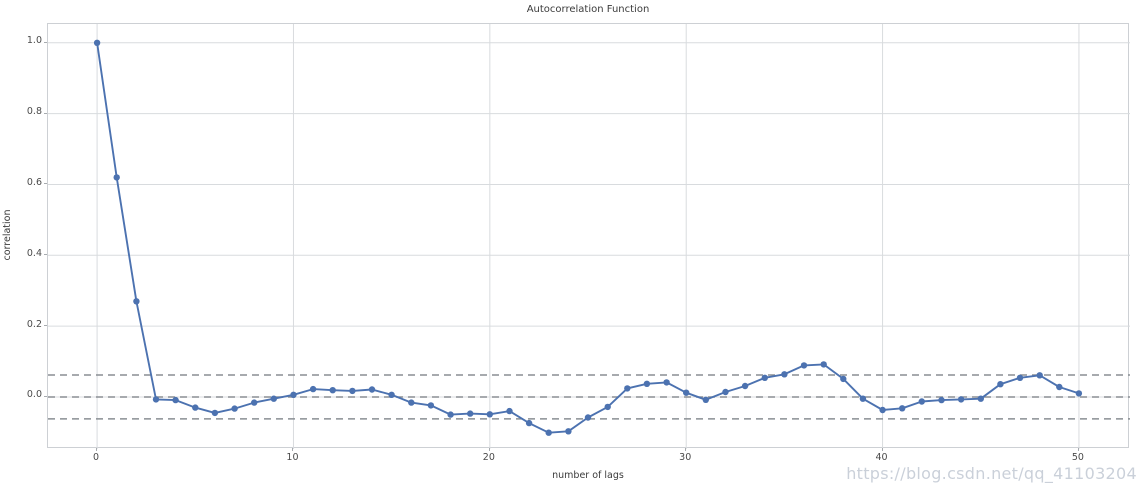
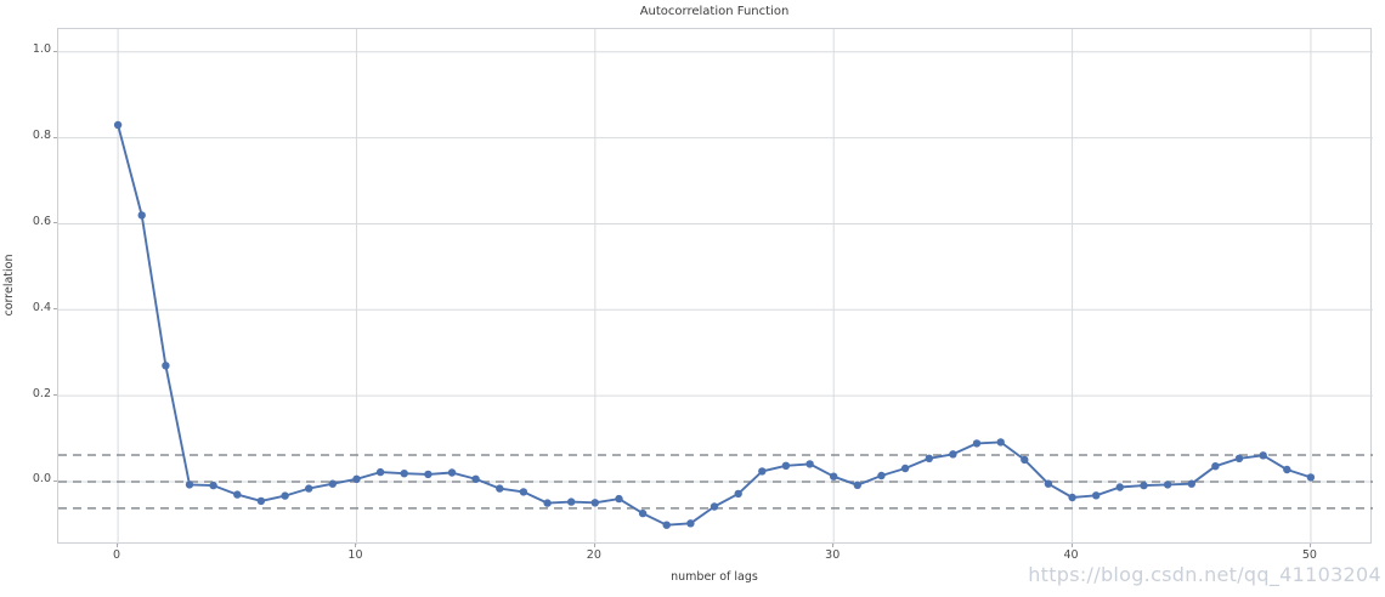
0: 1.00 -> 0.83
